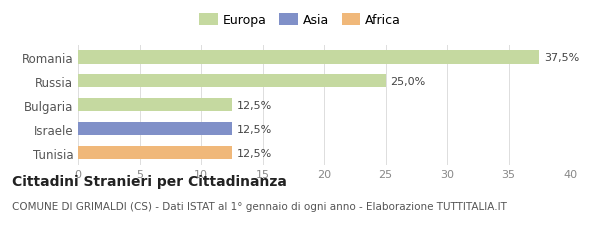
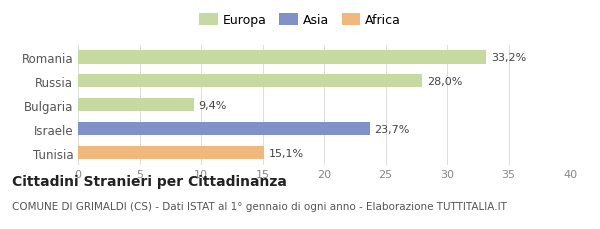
Romania: 37,5% -> 33,2%
Russia: 25,0% -> 28,0%
Bulgaria: 12,5% -> 9,4%
Israele: 12,5% -> 23,7%
Tunisia: 12,5% -> 15,1%
